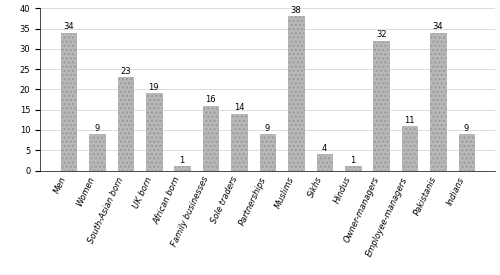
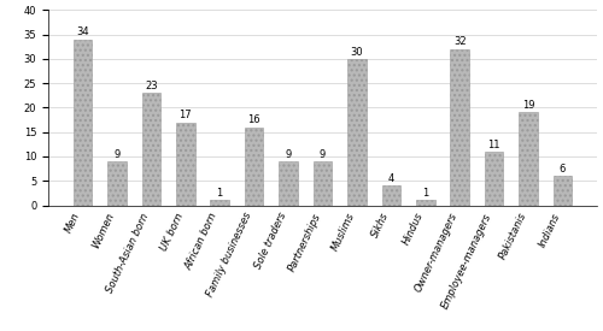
UK born: 19 -> 17
Sole traders: 14 -> 9
Muslims: 38 -> 30
Pakistanis: 34 -> 19
Indians: 9 -> 6
